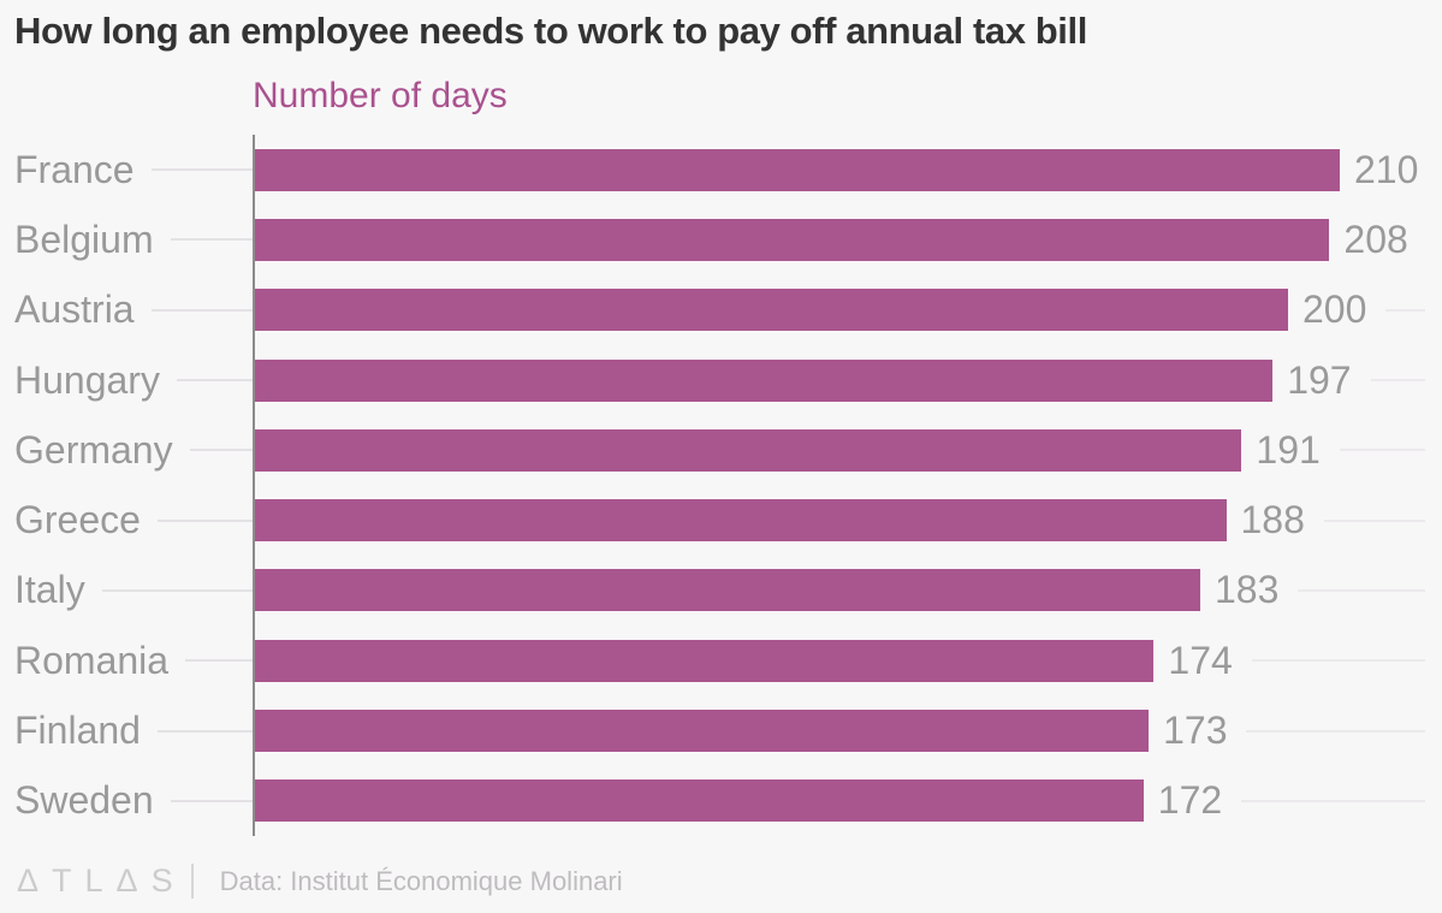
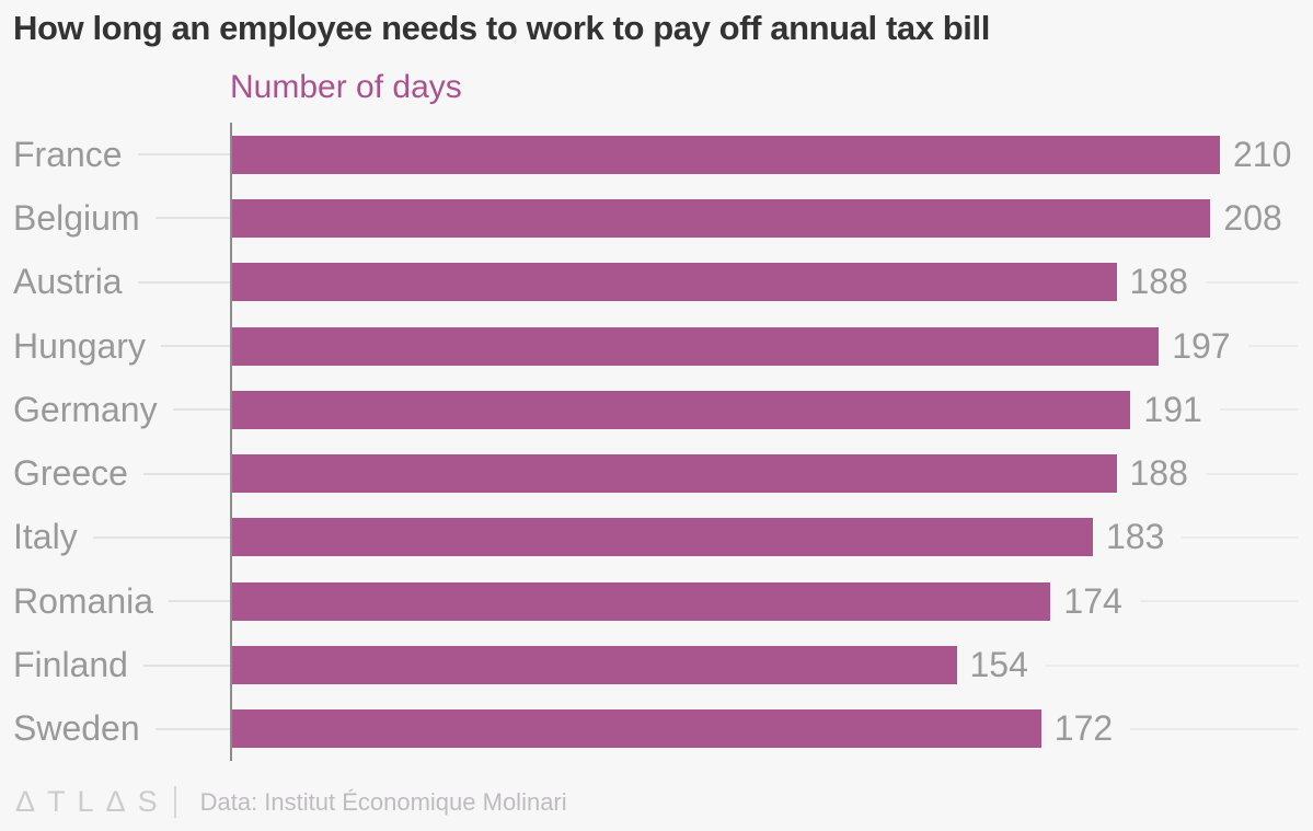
Austria: 200 -> 188
Finland: 173 -> 154
